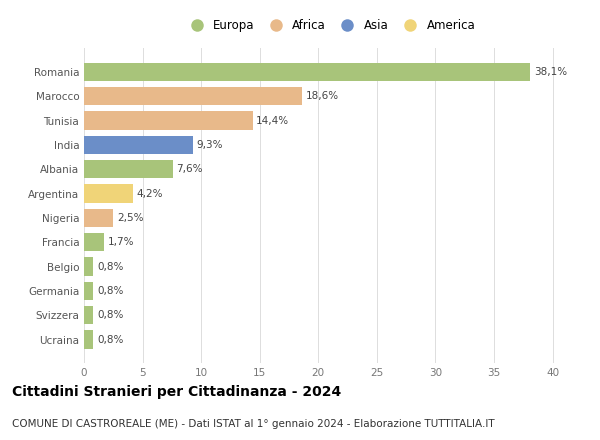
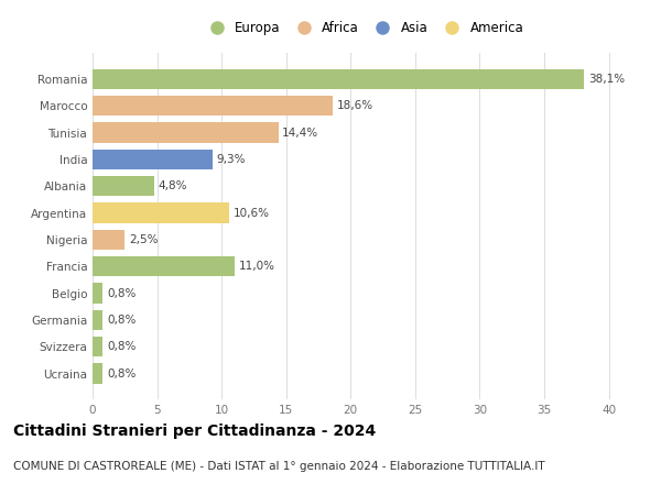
Albania: 7,6% -> 4,8%
Argentina: 4,2% -> 10,6%
Francia: 1,7% -> 11,0%
